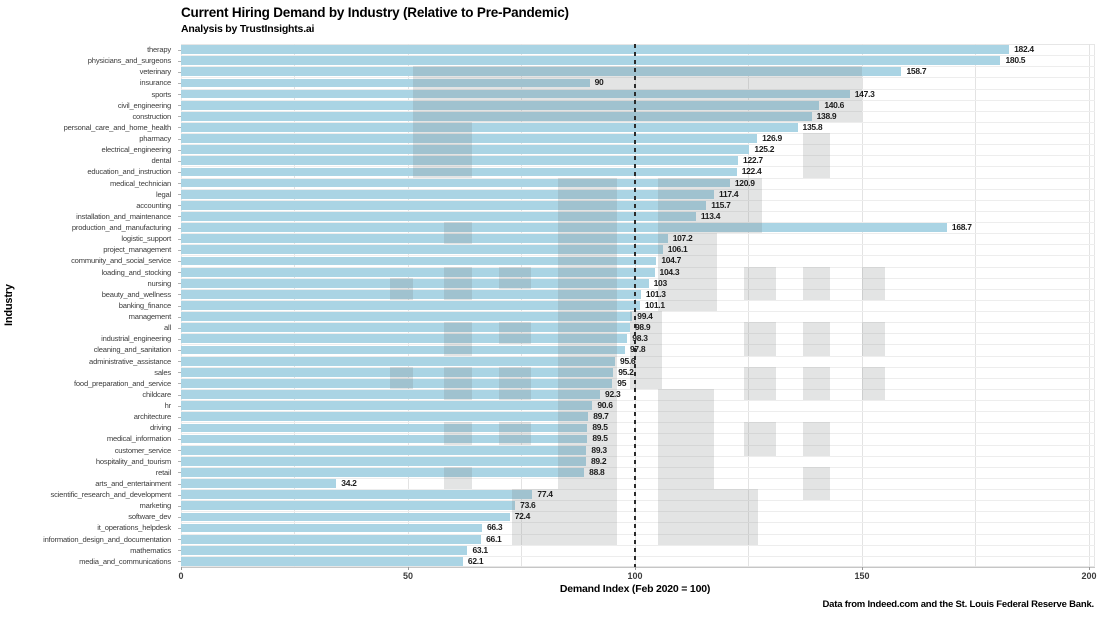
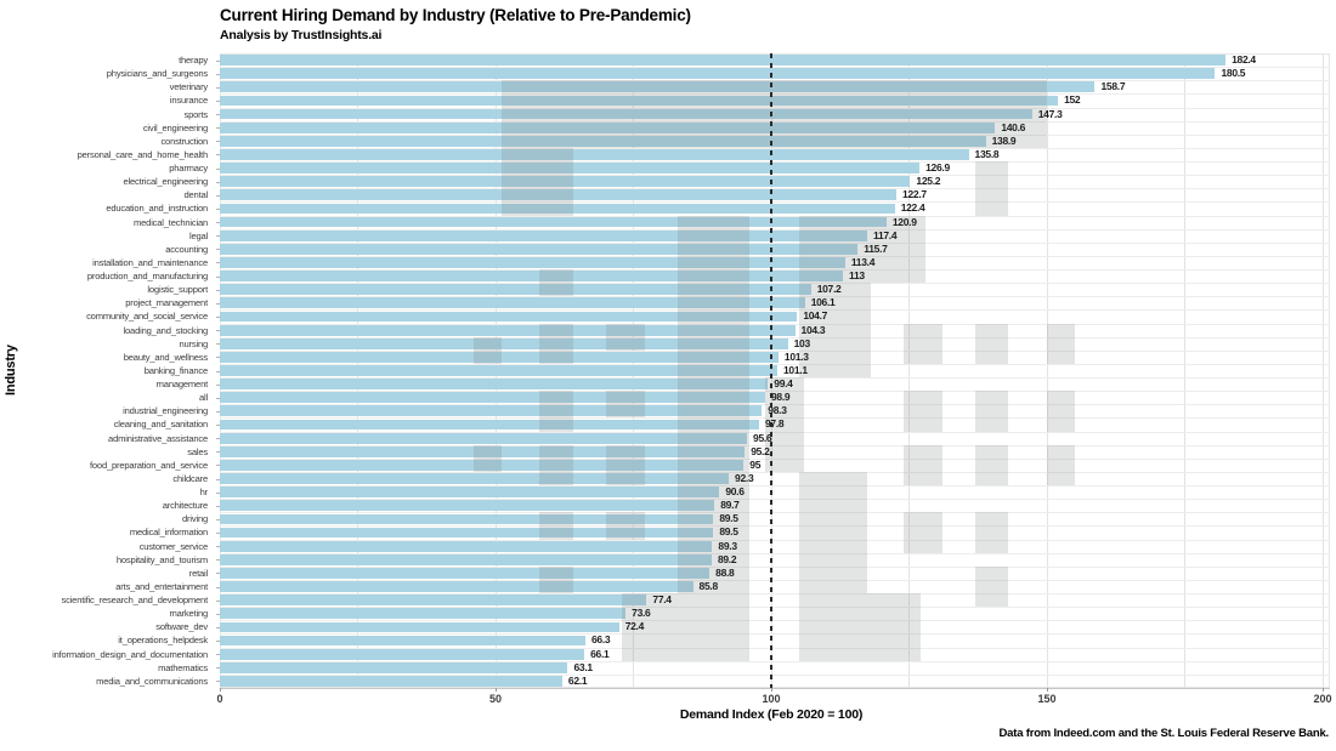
insurance: 90 -> 152
production_and_manufacturing: 168.7 -> 113
arts_and_entertainment: 34.2 -> 85.8
